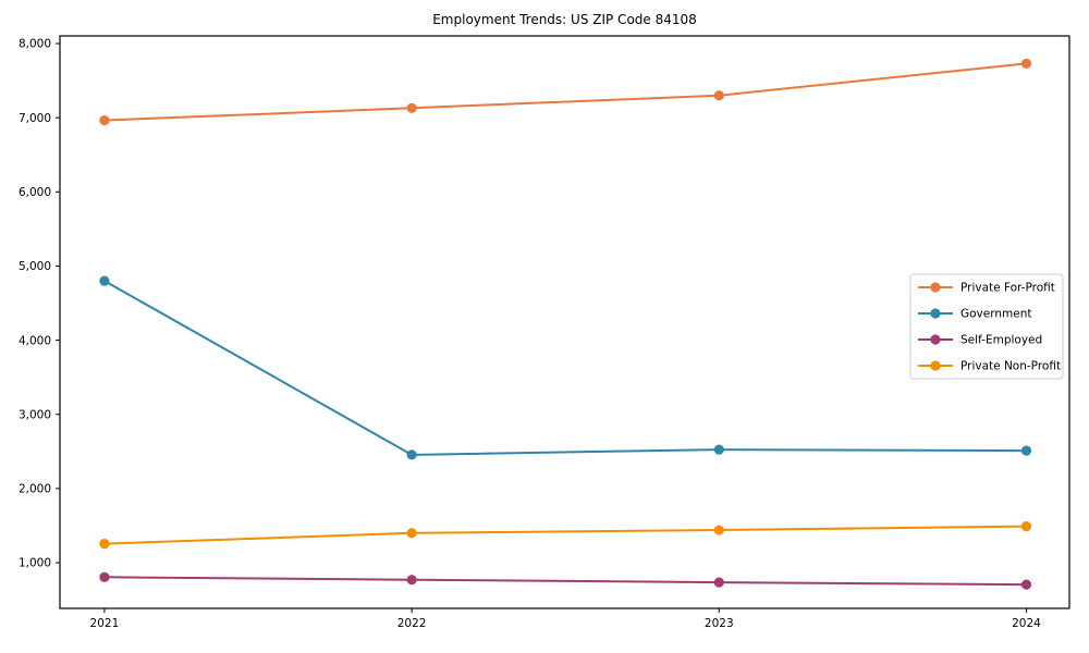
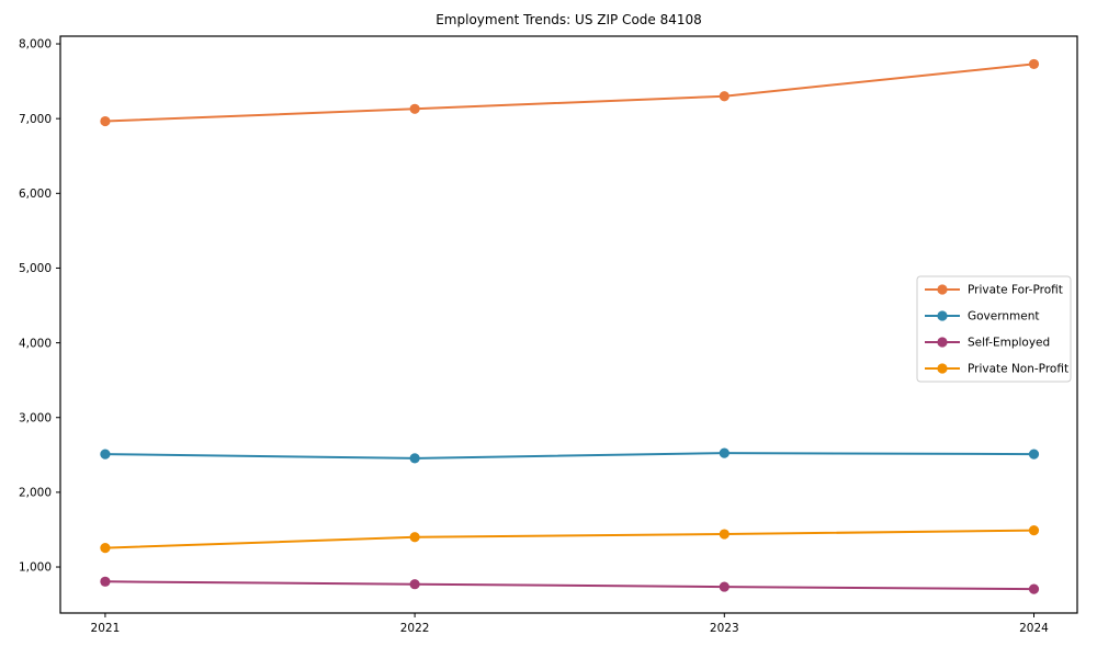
Government/2021: 4800 -> 2500
